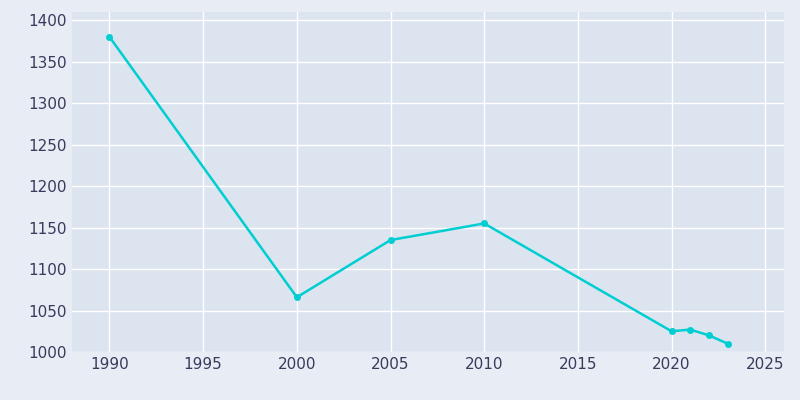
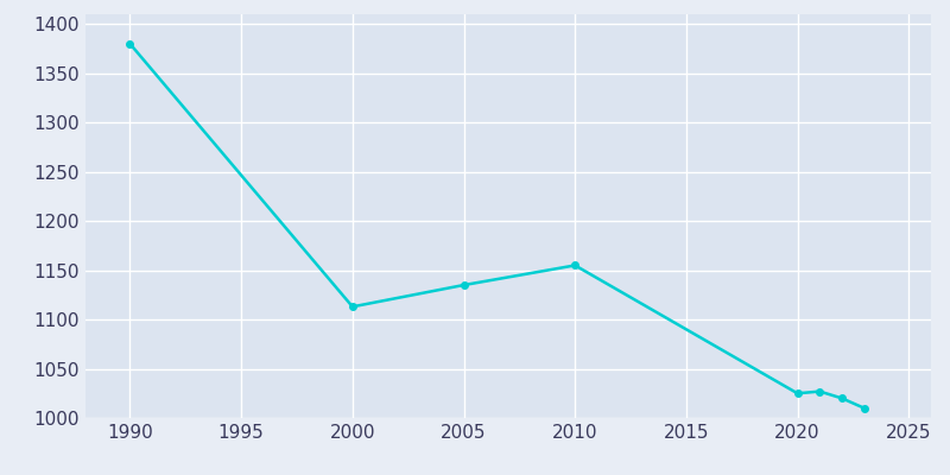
2000: 1066 -> 1113
